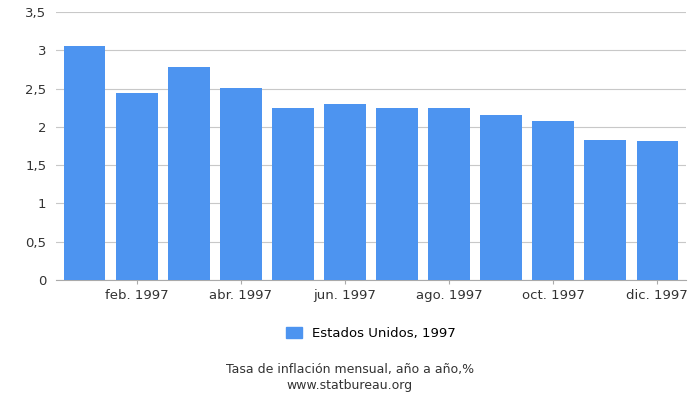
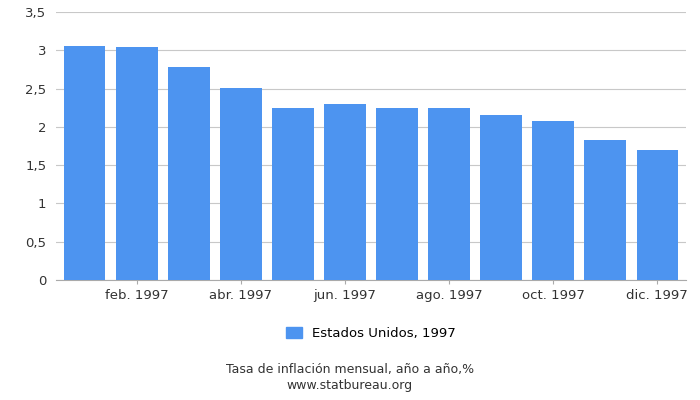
feb. 1997: 2,44 -> 3,04
dic. 1997: 1,82 -> 1,70
